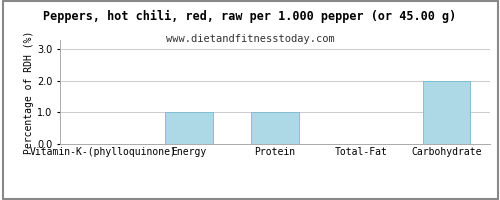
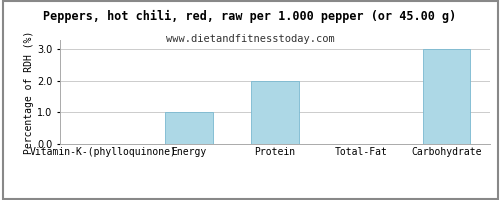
Protein: 1 -> 2
Carbohydrate: 2 -> 3
